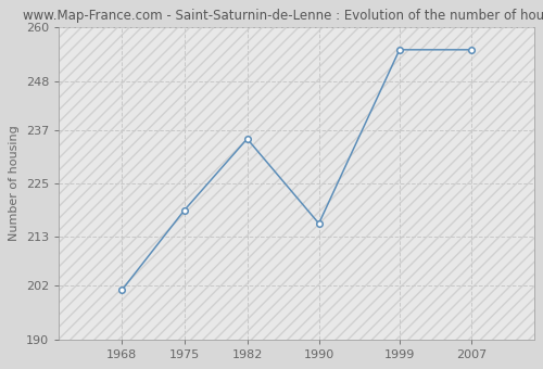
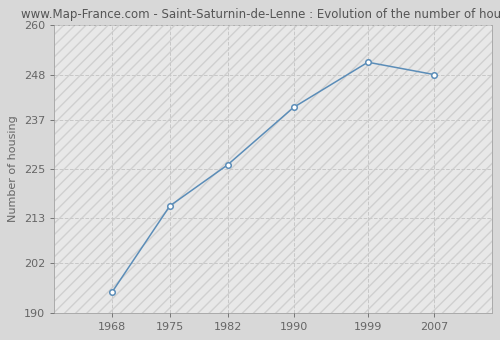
1968: 201 -> 195
1975: 219 -> 216
1982: 235 -> 226
1990: 216 -> 240
1999: 255 -> 251
2007: 255 -> 248
